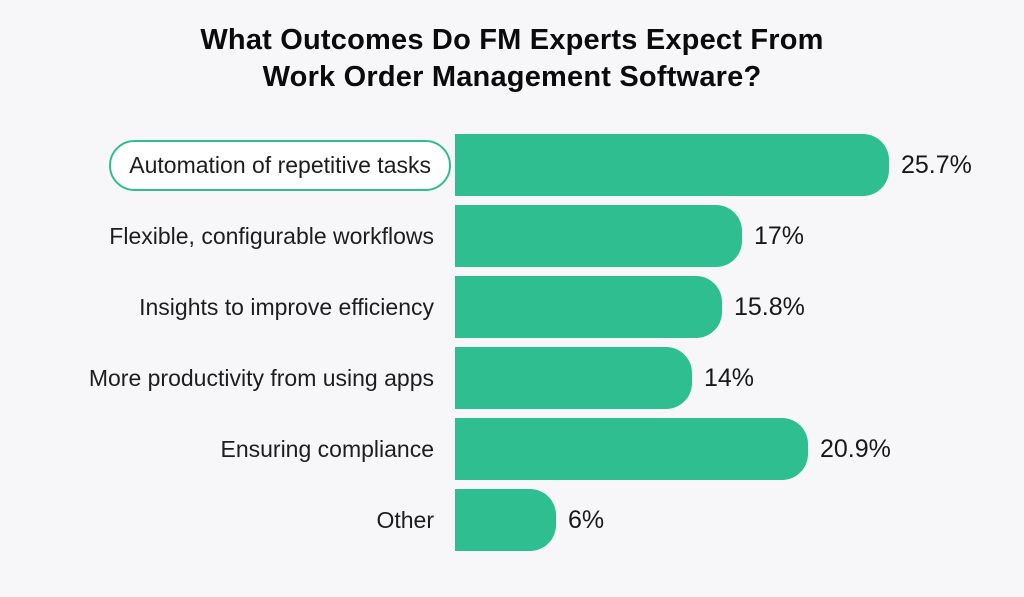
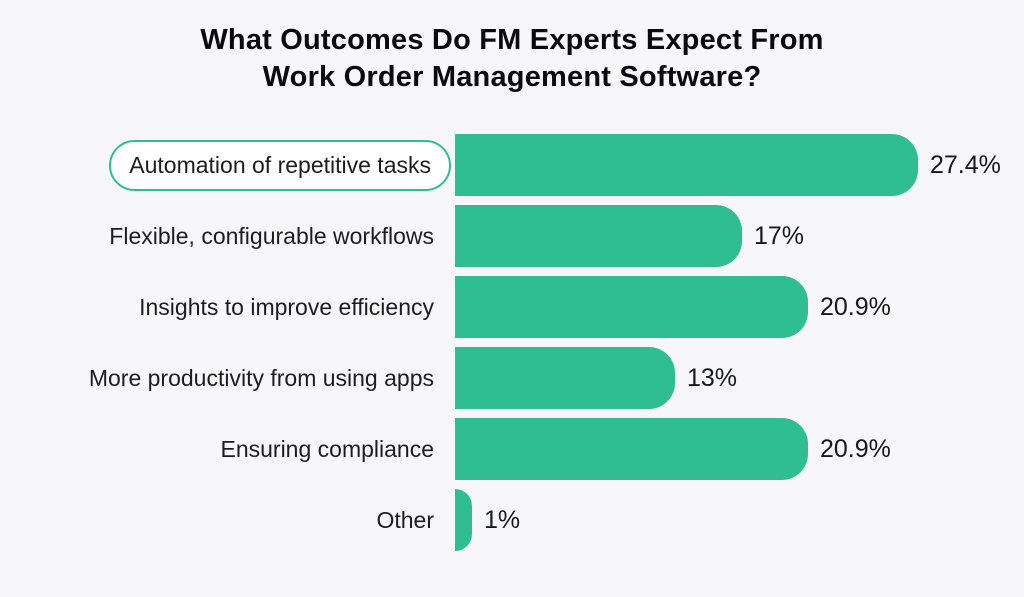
Automation of repetitive tasks: 25.7% -> 27.4%
Insights to improve efficiency: 15.8% -> 20.9%
More productivity from using apps: 14% -> 13%
Other: 6% -> 1%
